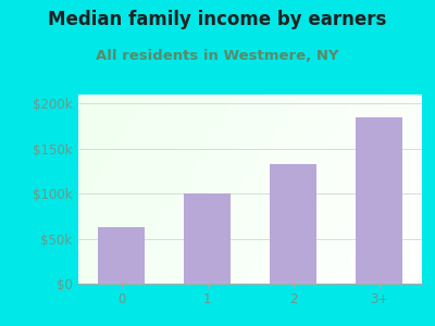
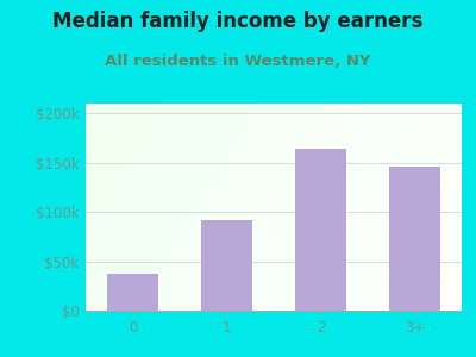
0: $63k -> $38k
1: $100k -> $92k
2: $133k -> $164k
3+: $185k -> $146k
